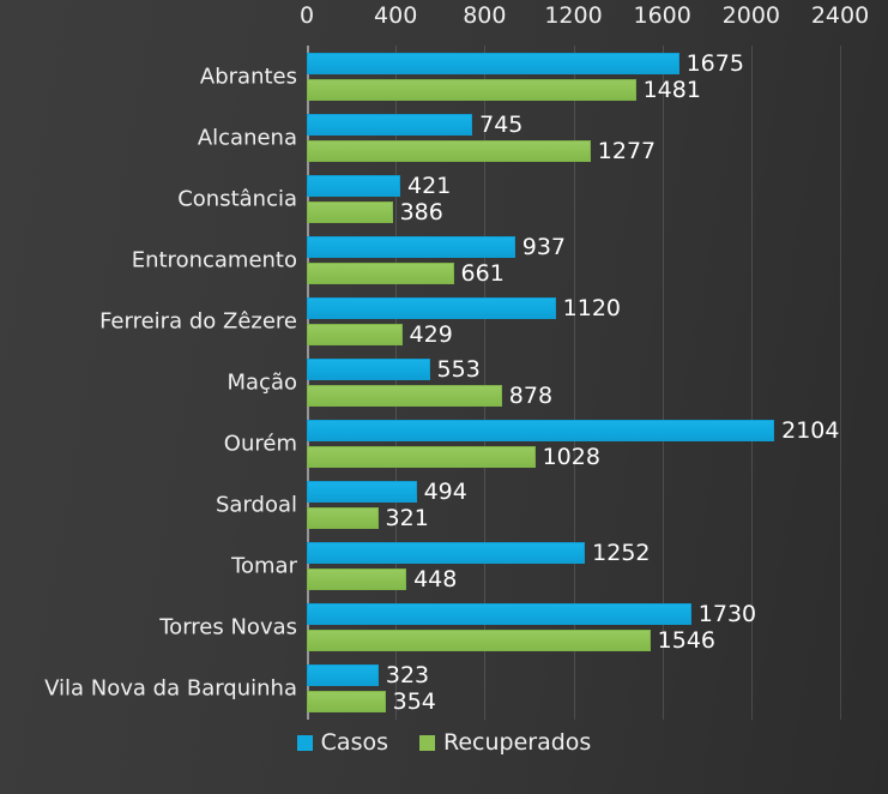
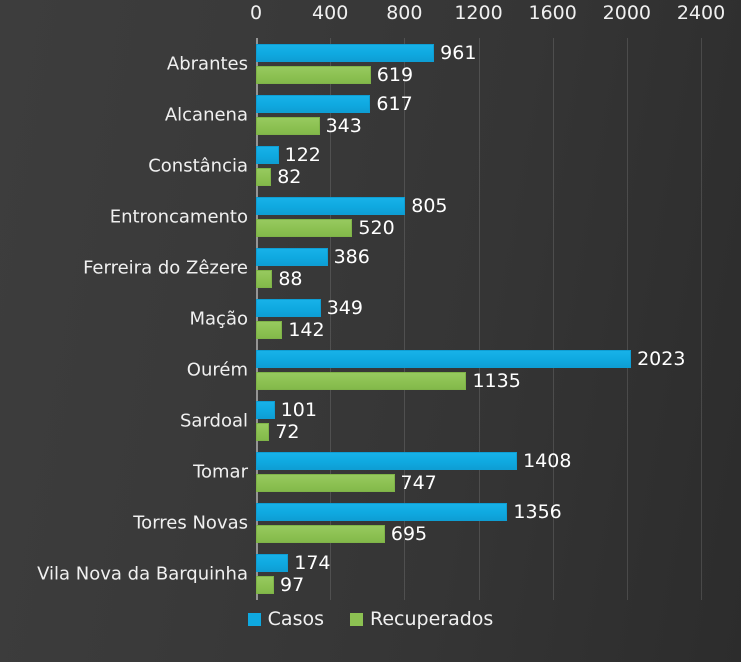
Casos/Abrantes: 1675 -> 961
Recuperados/Abrantes: 1481 -> 619
Casos/Alcanena: 745 -> 617
Recuperados/Alcanena: 1277 -> 343
Casos/Constância: 421 -> 122
Recuperados/Constância: 386 -> 82
Casos/Entroncamento: 937 -> 805
Recuperados/Entroncamento: 661 -> 520
Casos/Ferreira do Zêzere: 1120 -> 386
Recuperados/Ferreira do Zêzere: 429 -> 88
Casos/Mação: 553 -> 349
Recuperados/Mação: 878 -> 142
Casos/Ourém: 2104 -> 2023
Recuperados/Ourém: 1028 -> 1135
Casos/Sardoal: 494 -> 101
Recuperados/Sardoal: 321 -> 72
Casos/Tomar: 1252 -> 1408
Recuperados/Tomar: 448 -> 747
Casos/Torres Novas: 1730 -> 1356
Recuperados/Torres Novas: 1546 -> 695
Casos/Vila Nova da Barquinha: 323 -> 174
Recuperados/Vila Nova da Barquinha: 354 -> 97
